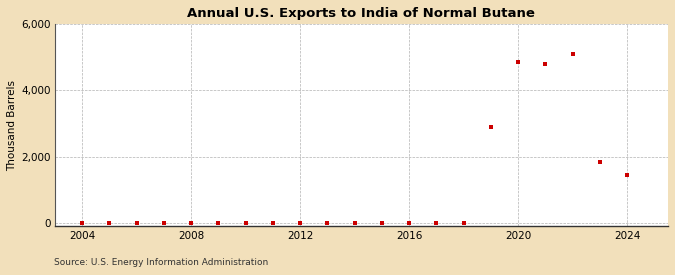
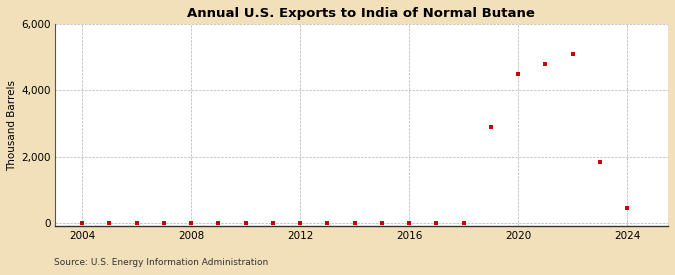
2020: 4,850 -> 4,500
2024: 1,450 -> 450
